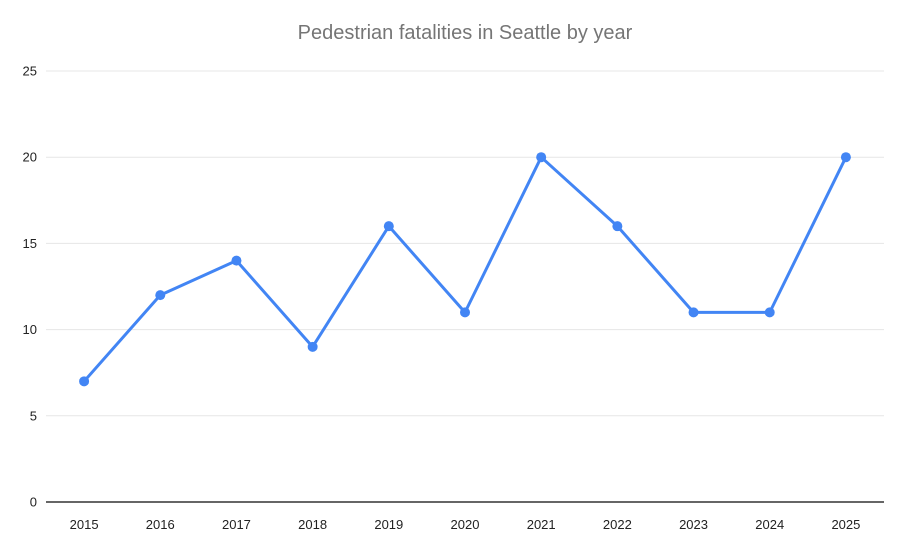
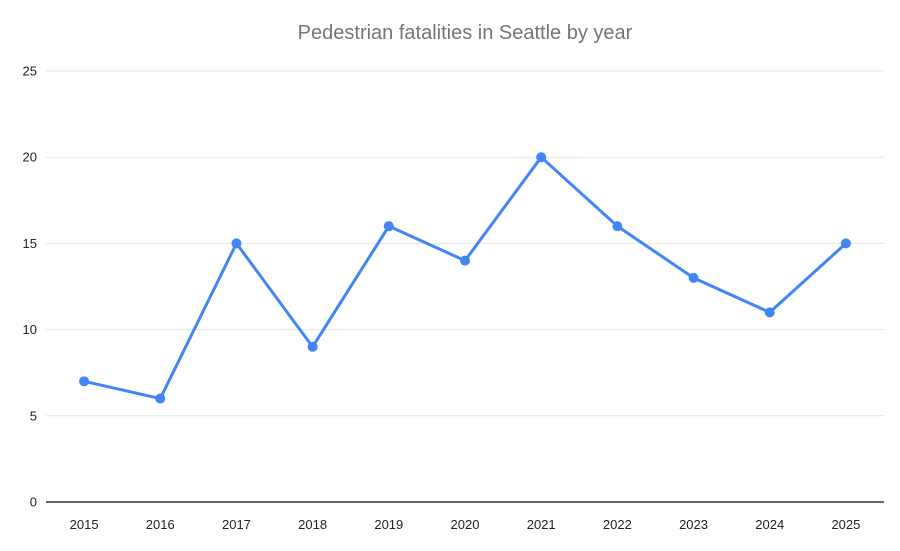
2016: 12 -> 6
2017: 14 -> 15
2020: 11 -> 14
2023: 11 -> 13
2025: 20 -> 15
